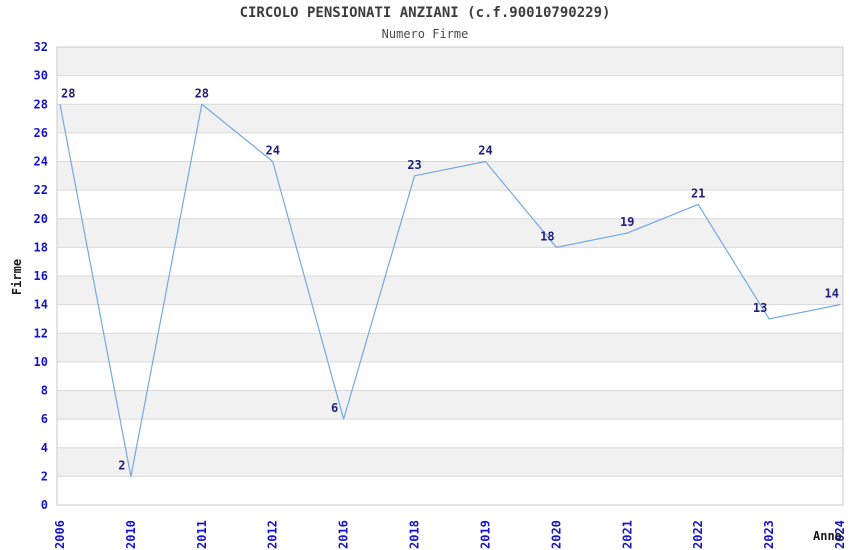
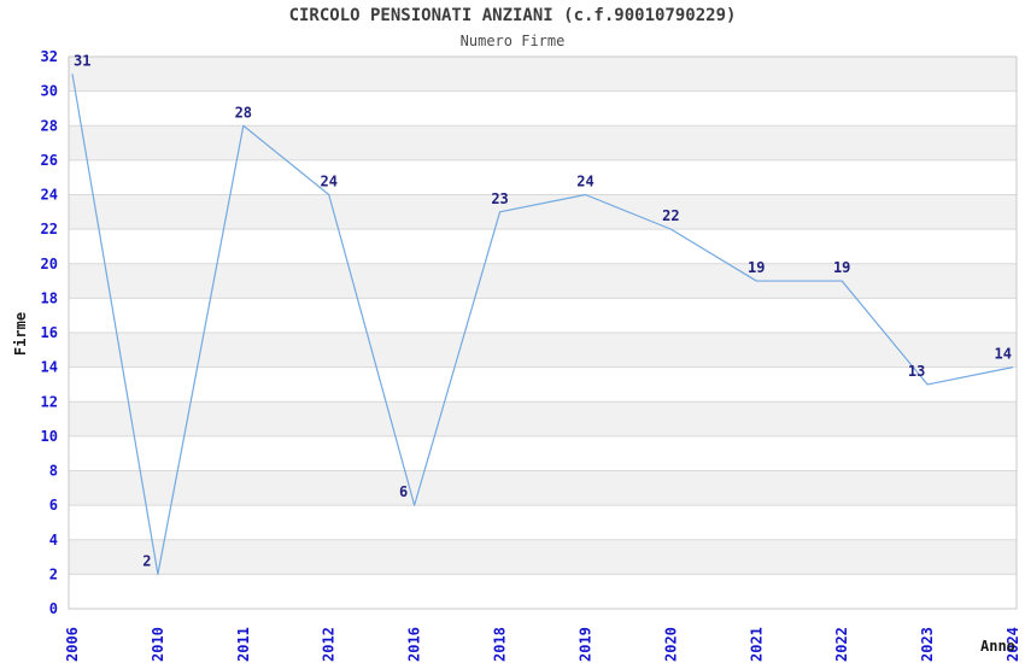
2006: 28 -> 31
2020: 18 -> 22
2022: 21 -> 19
